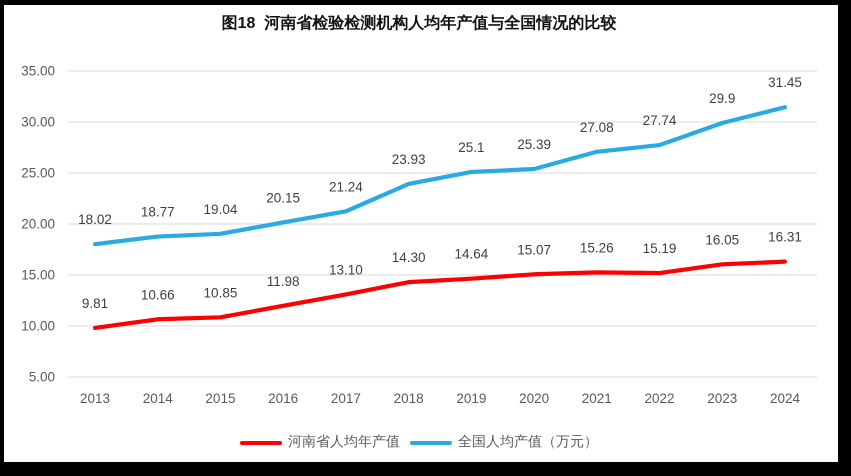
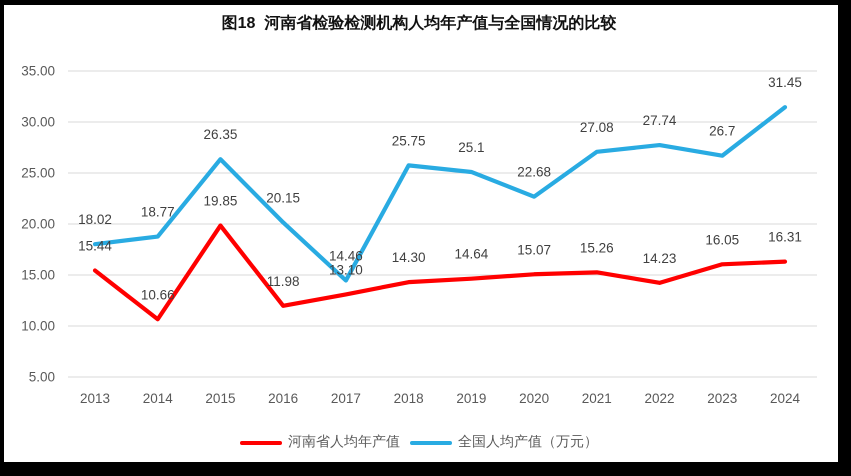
河南省人均年产值/2013: 9.81 -> 15.44
河南省人均年产值/2015: 10.85 -> 19.85
全国人均产值（万元）/2015: 19.04 -> 26.35
全国人均产值（万元）/2017: 21.24 -> 14.46
全国人均产值（万元）/2018: 23.93 -> 25.75
全国人均产值（万元）/2020: 25.39 -> 22.68
河南省人均年产值/2022: 15.19 -> 14.23
全国人均产值（万元）/2023: 29.9 -> 26.7
